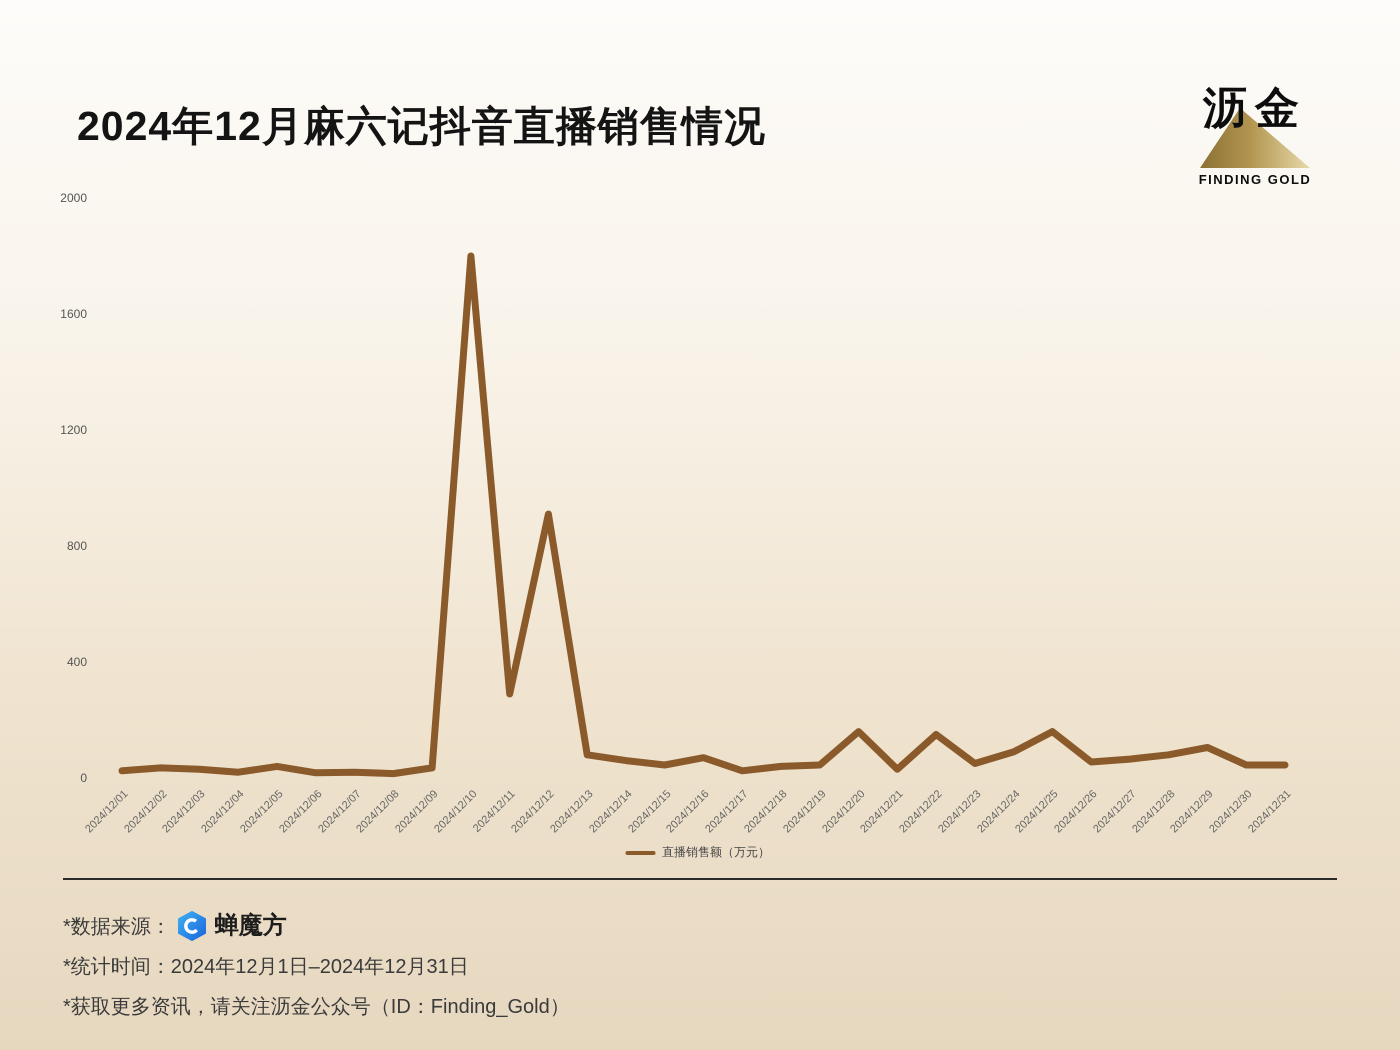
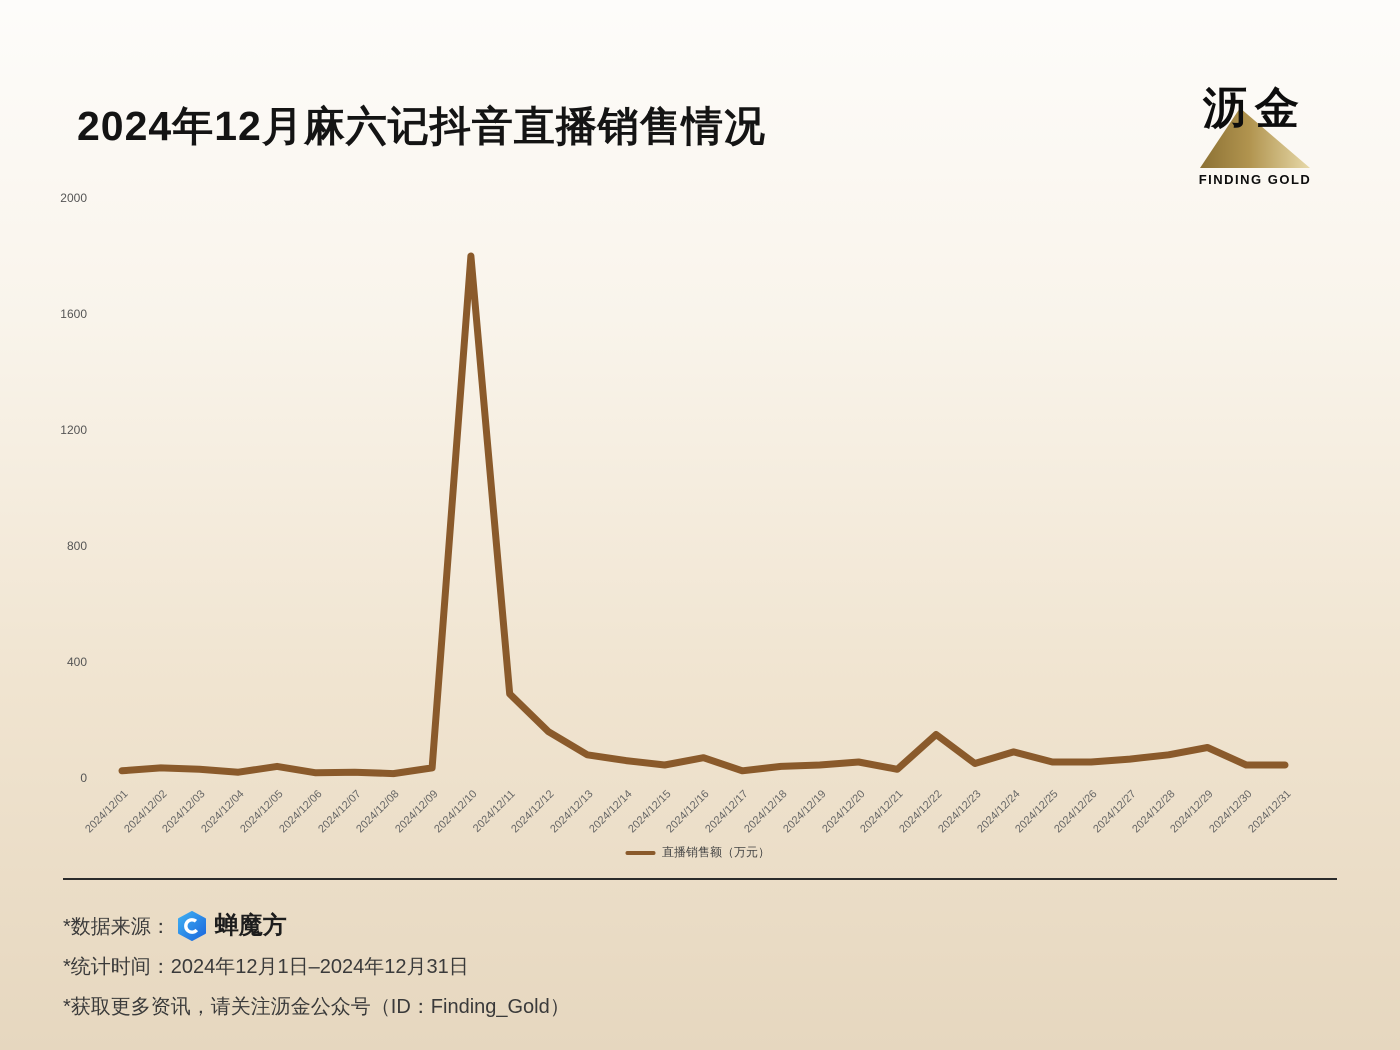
2024/12/12: 910 -> 160
2024/12/20: 160 -> 60
2024/12/25: 160 -> 60
